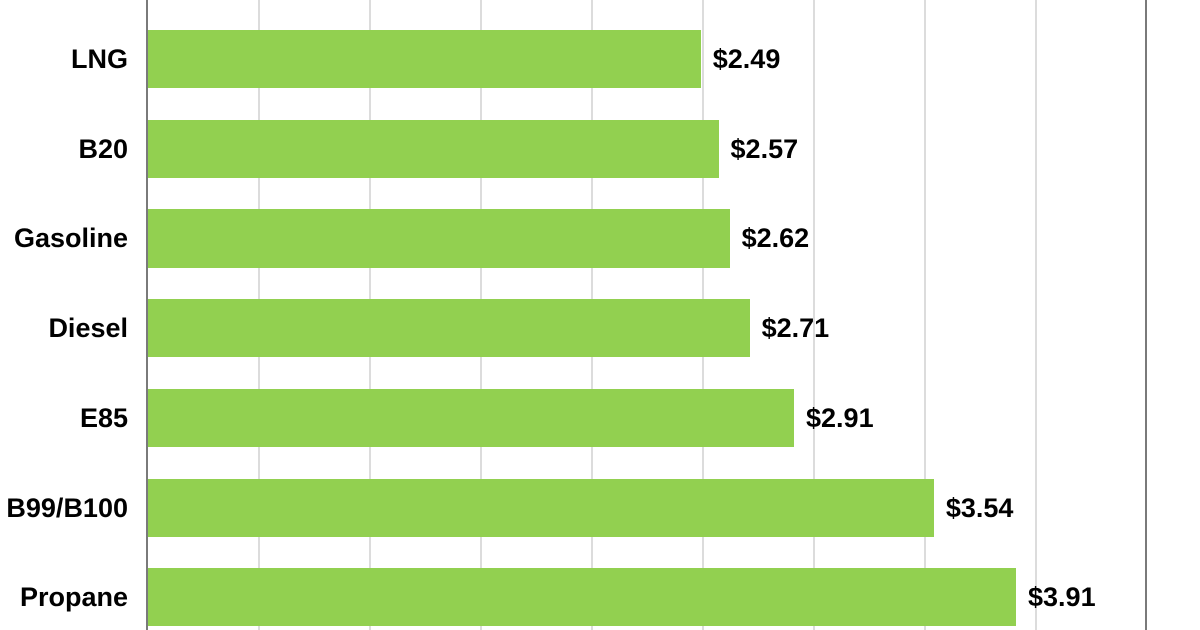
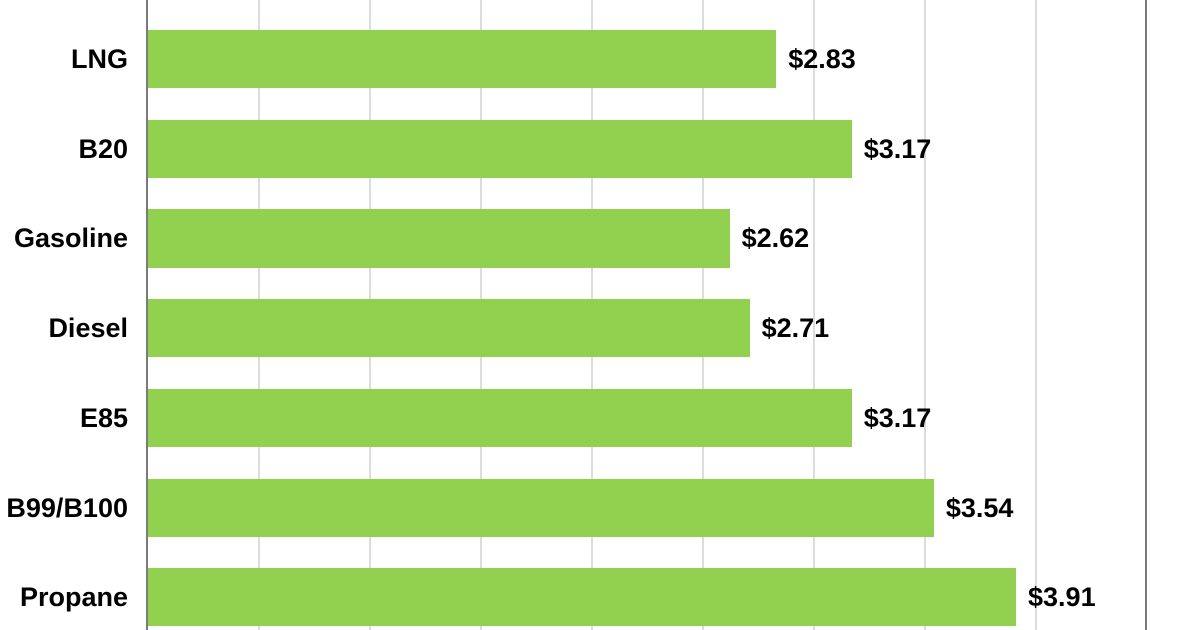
LNG: $2.49 -> $2.83
B20: $2.57 -> $3.17
E85: $2.91 -> $3.17
